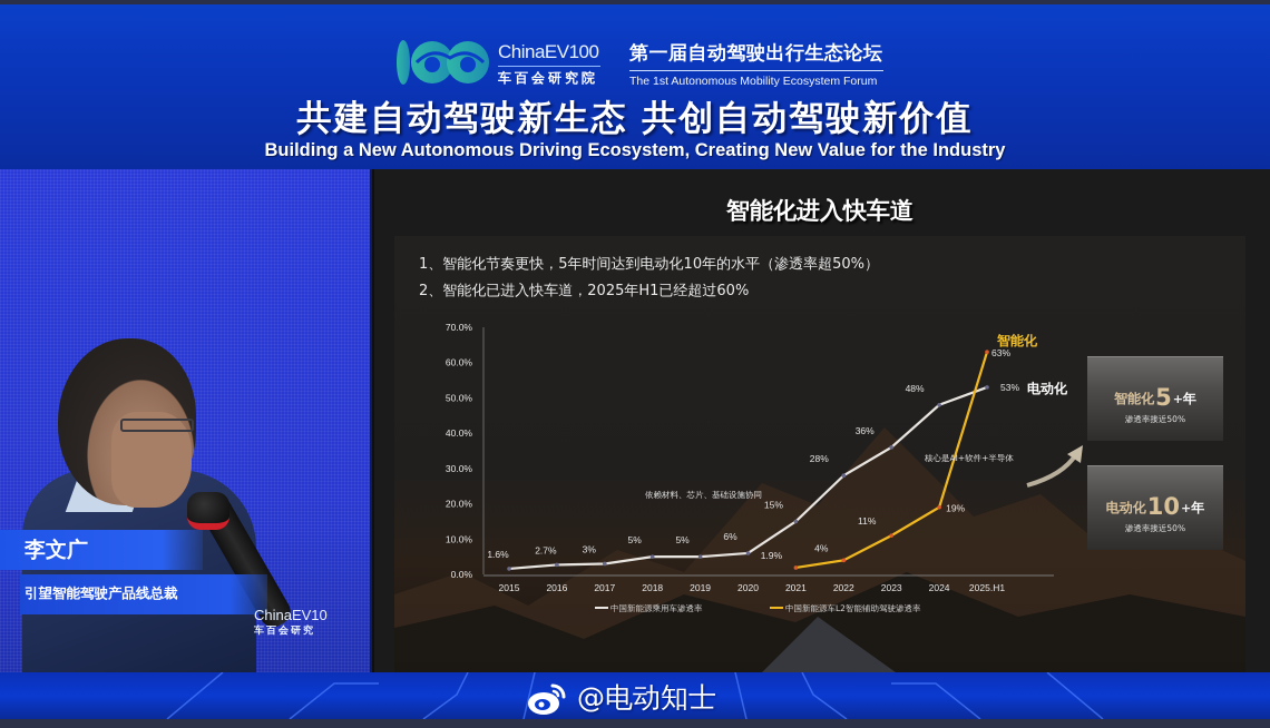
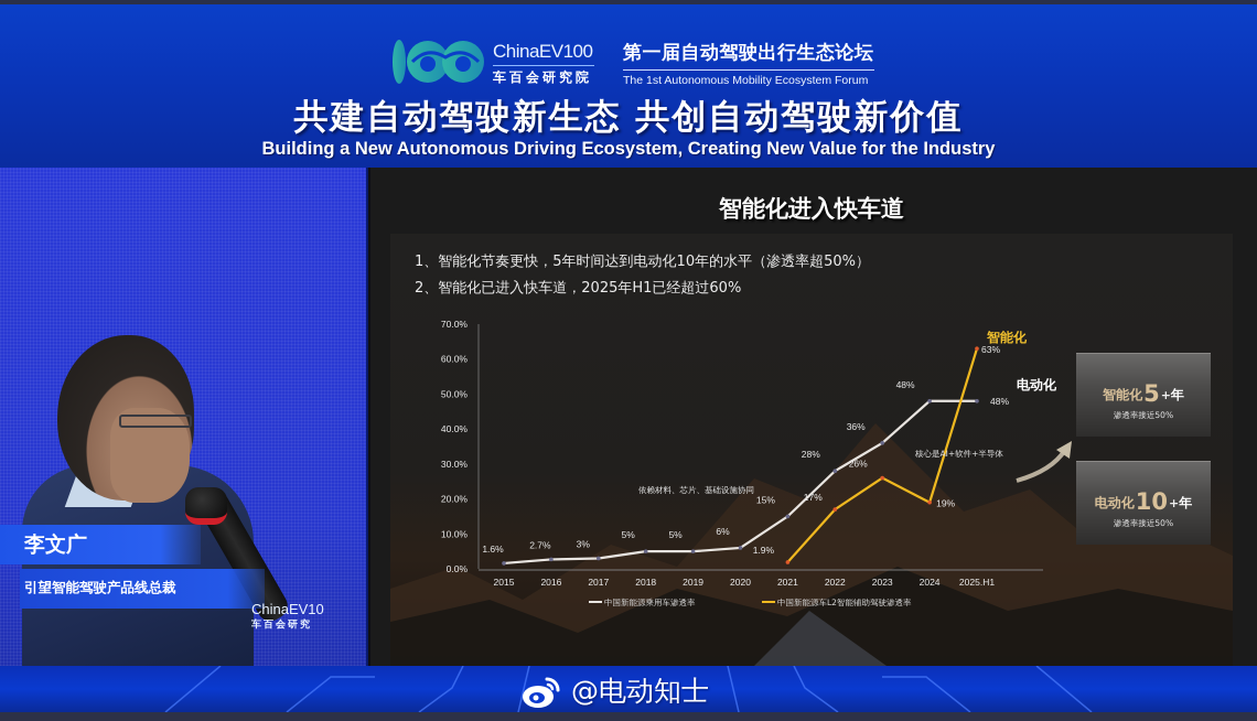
中国新能源车L2智能辅助驾驶渗透率/2022: 4% -> 17%
中国新能源车L2智能辅助驾驶渗透率/2023: 11% -> 26%
中国新能源乘用车渗透率/2025.H1: 53% -> 48%
